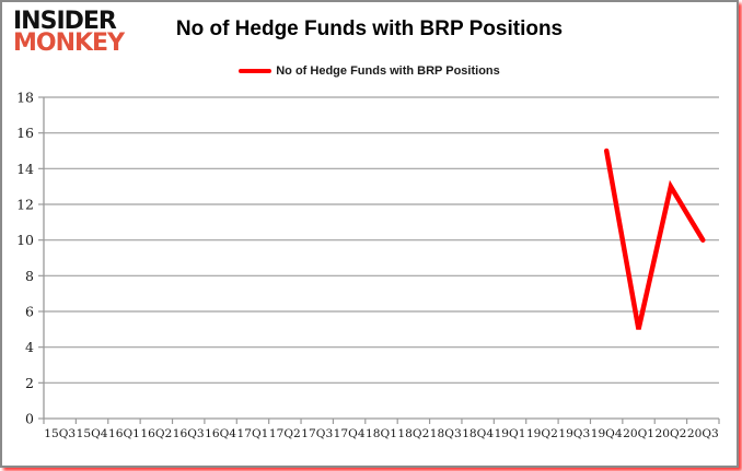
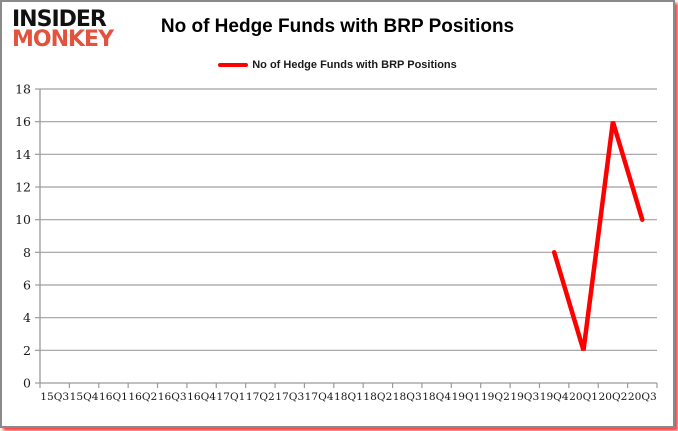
19Q4: 15 -> 8
20Q1: 5 -> 2
20Q2: 13 -> 16
